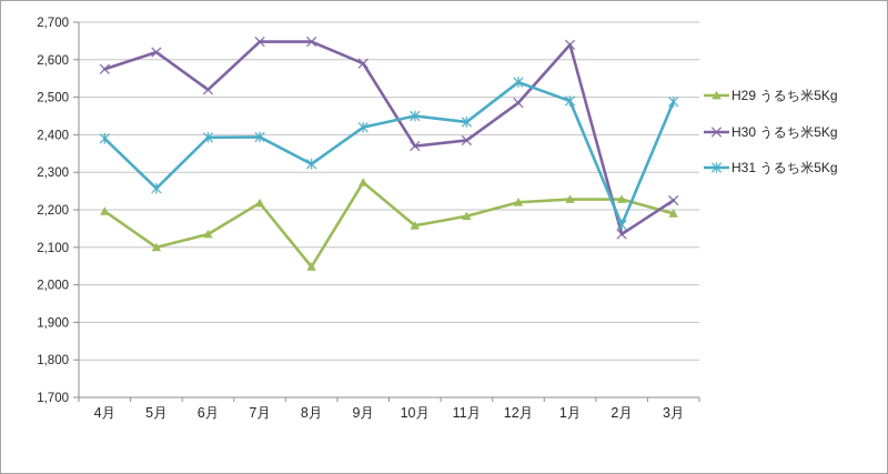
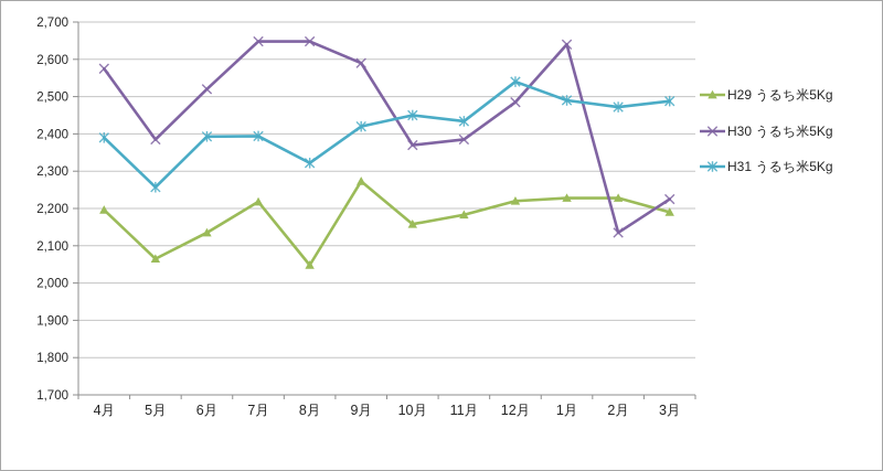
H29 うるち米5Kg/5月: 2100 -> 2060
H30 うるち米5Kg/5月: 2620 -> 2380
H31 うるち米5Kg/2月: 2160 -> 2470
